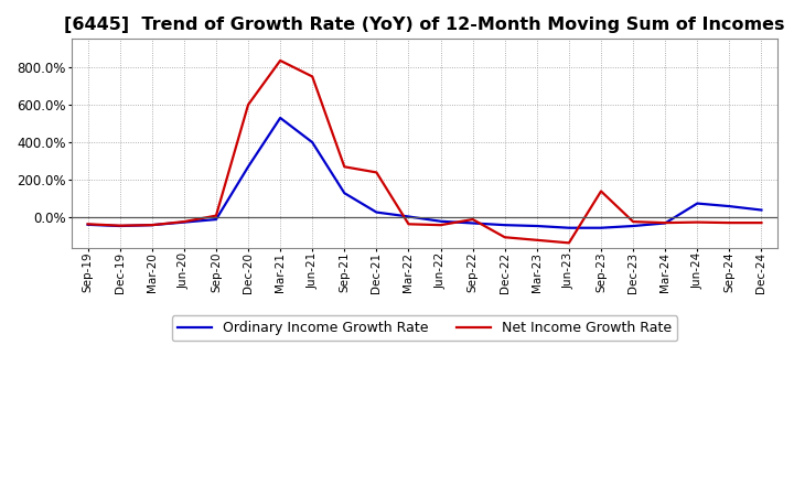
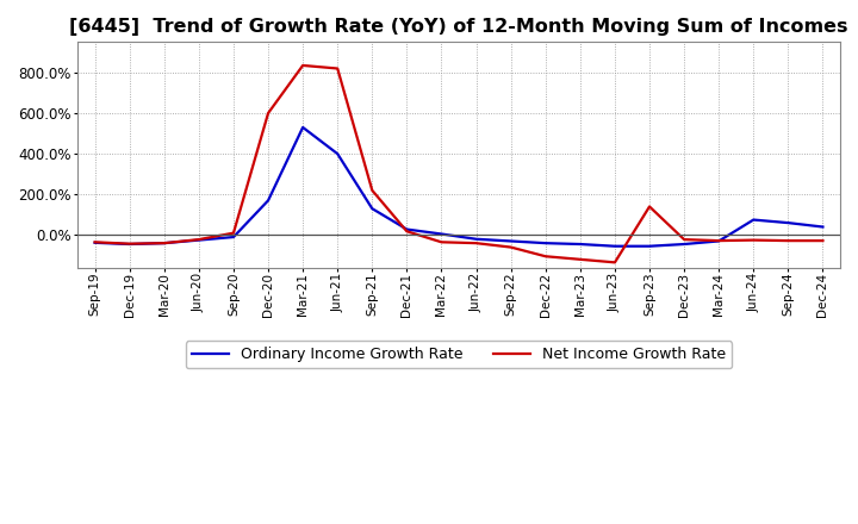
Ordinary Income Growth Rate/Dec-20: 270% -> 170%
Net Income Growth Rate/Jun-21: 750% -> 820%
Net Income Growth Rate/Sep-21: 270% -> 220%
Net Income Growth Rate/Dec-21: 240% -> 20%
Net Income Growth Rate/Sep-22: -10% -> -60%
